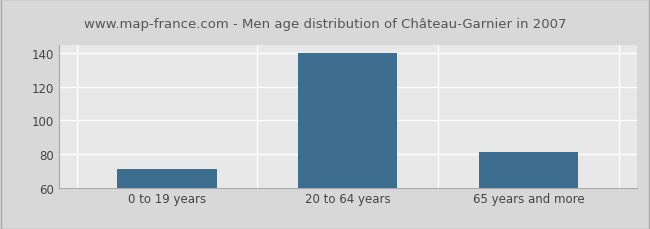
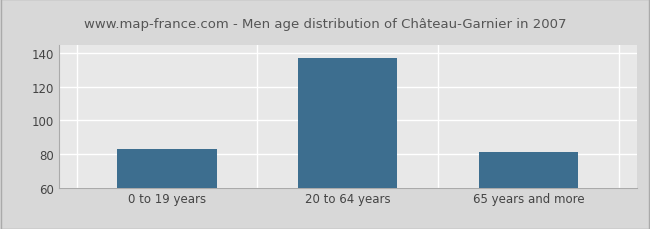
0 to 19 years: 71 -> 83
20 to 64 years: 140 -> 137
